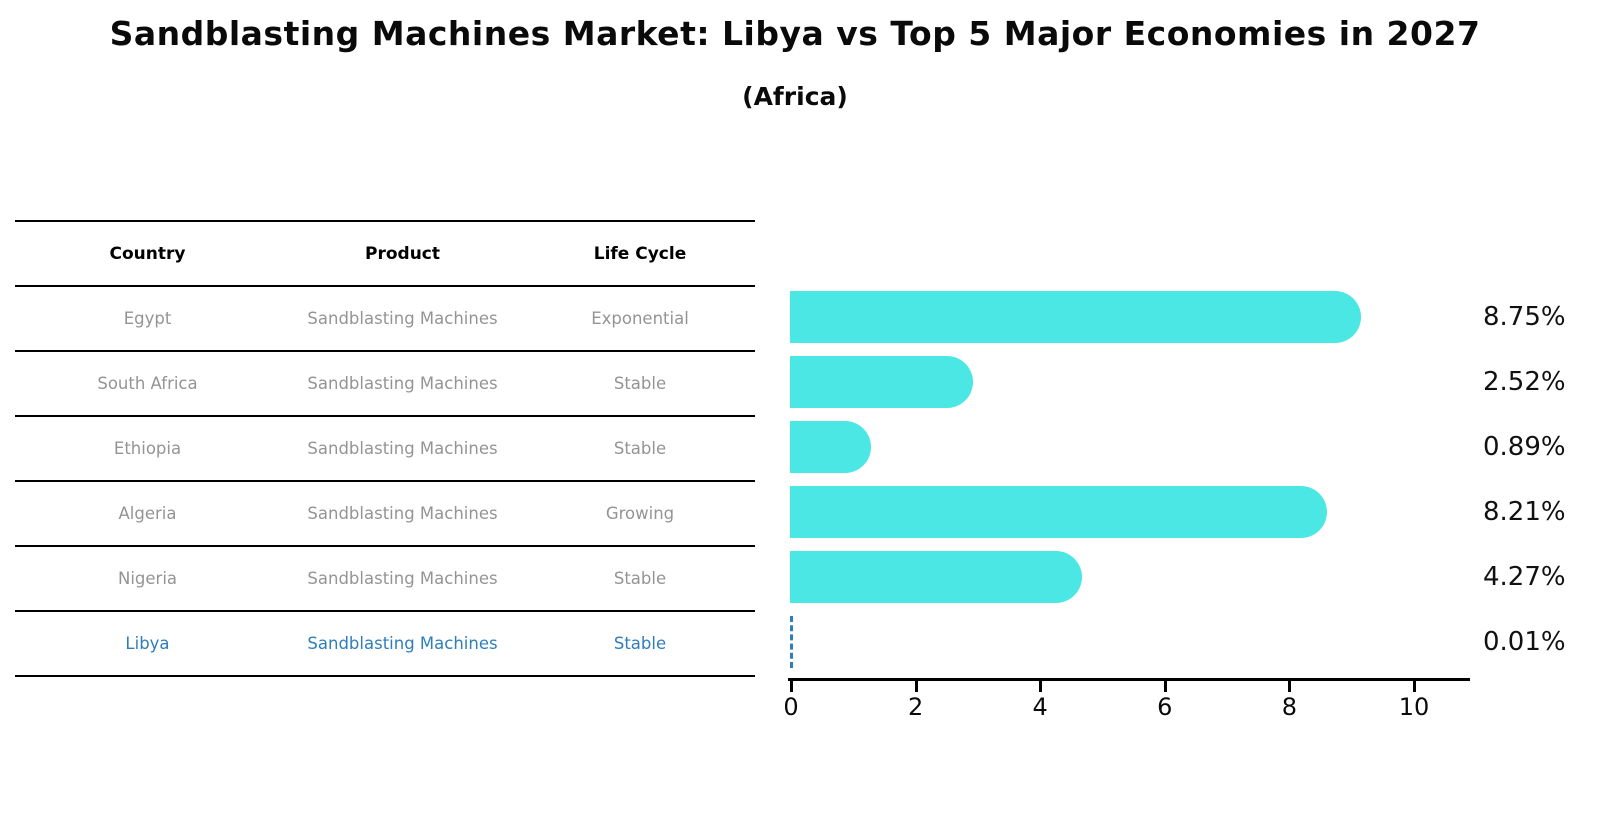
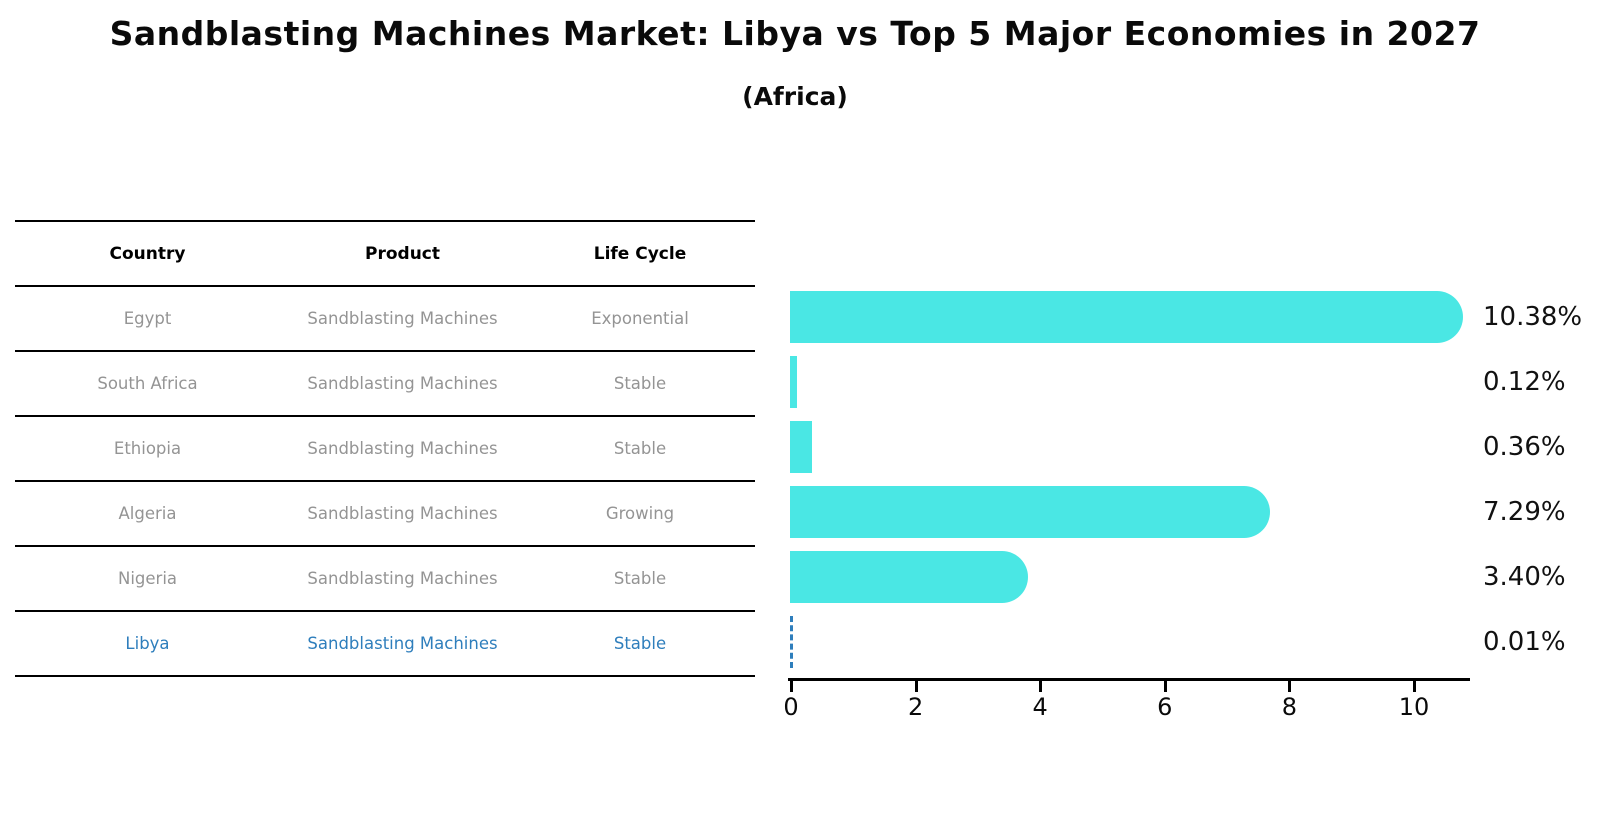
Egypt: 8.75% -> 10.38%
South Africa: 2.52% -> 0.12%
Ethiopia: 0.89% -> 0.36%
Algeria: 8.21% -> 7.29%
Nigeria: 4.27% -> 3.40%
